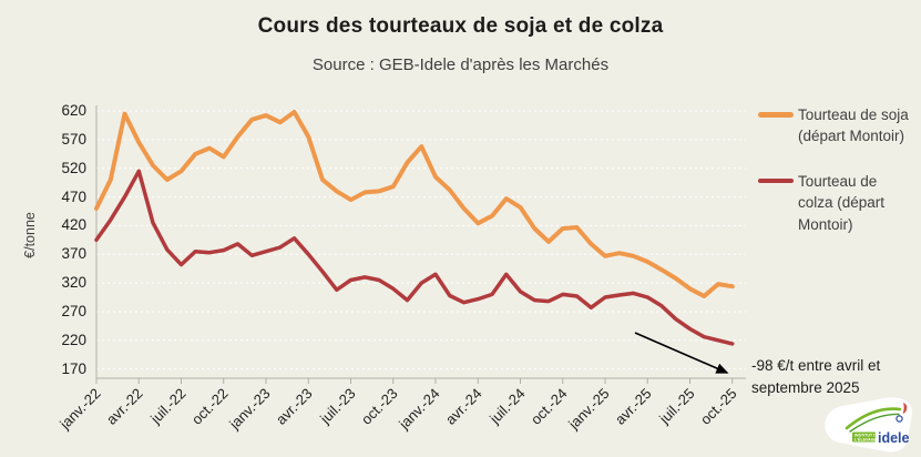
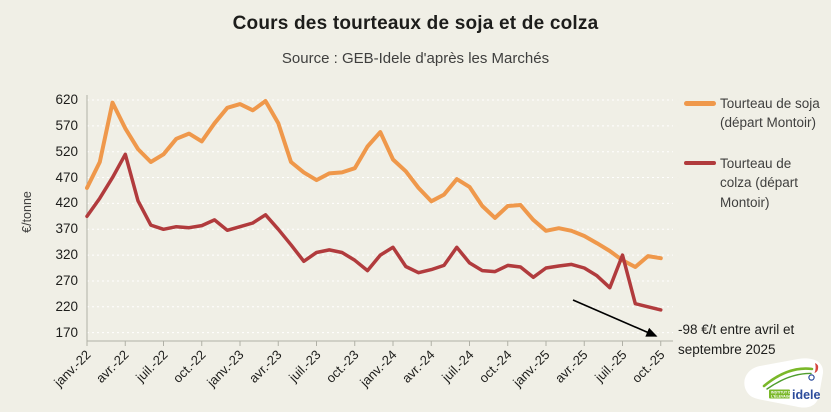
Tourteau de colza (départ Montoir)/juil.-22: 350 -> 370
Tourteau de colza (départ Montoir)/juil.-25: 240 -> 320
